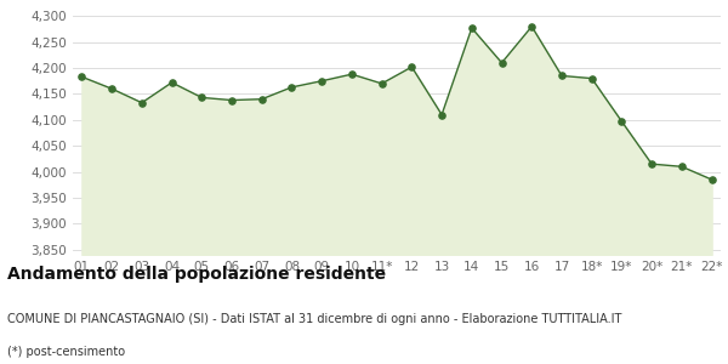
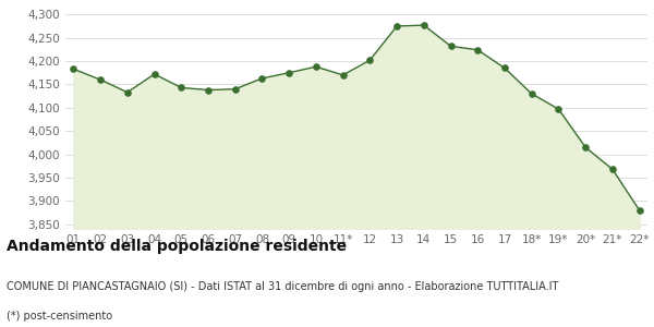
13: 4,110 -> 4,275
15: 4,210 -> 4,232
16: 4,280 -> 4,224
18*: 4,180 -> 4,130
21*: 4,010 -> 3,968
22*: 3,985 -> 3,880
